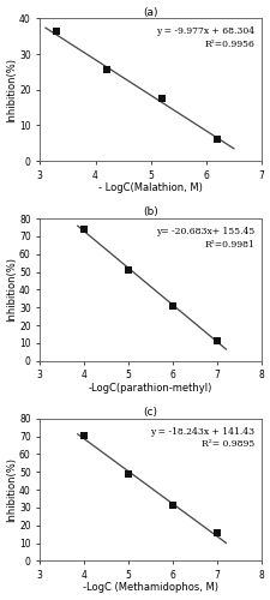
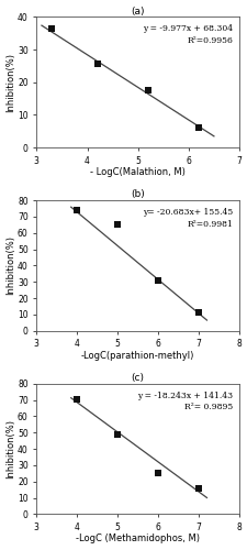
(b)/5: 51 -> 65
(c)/6: 31 -> 25
